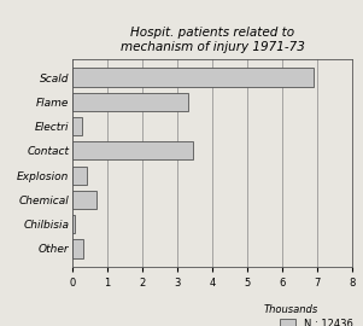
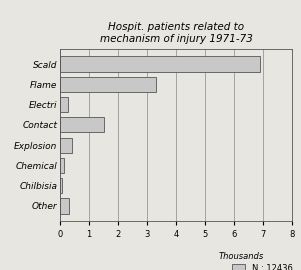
Contact: 3.45 -> 1.50
Chemical: 0.70 -> 0.12
